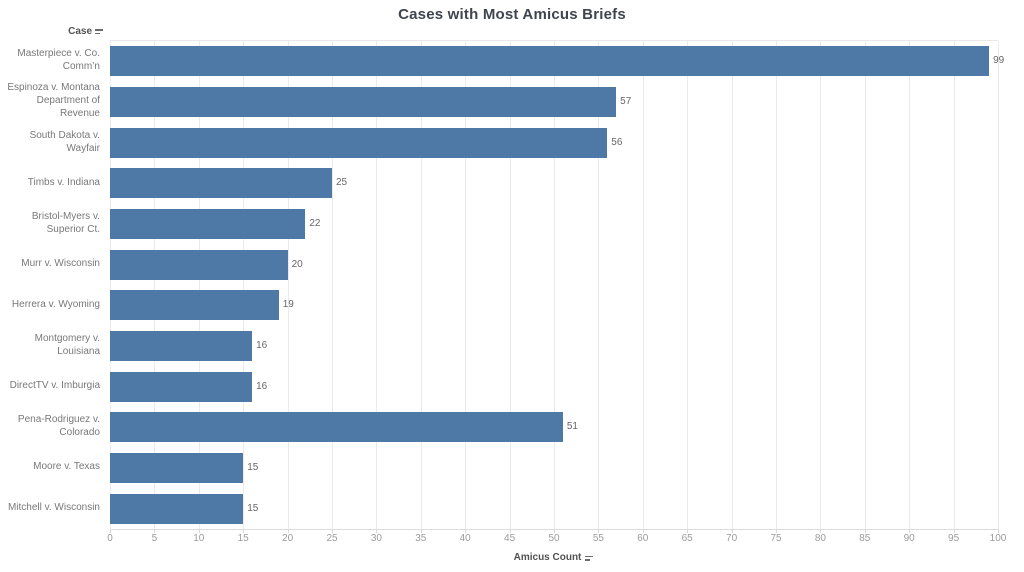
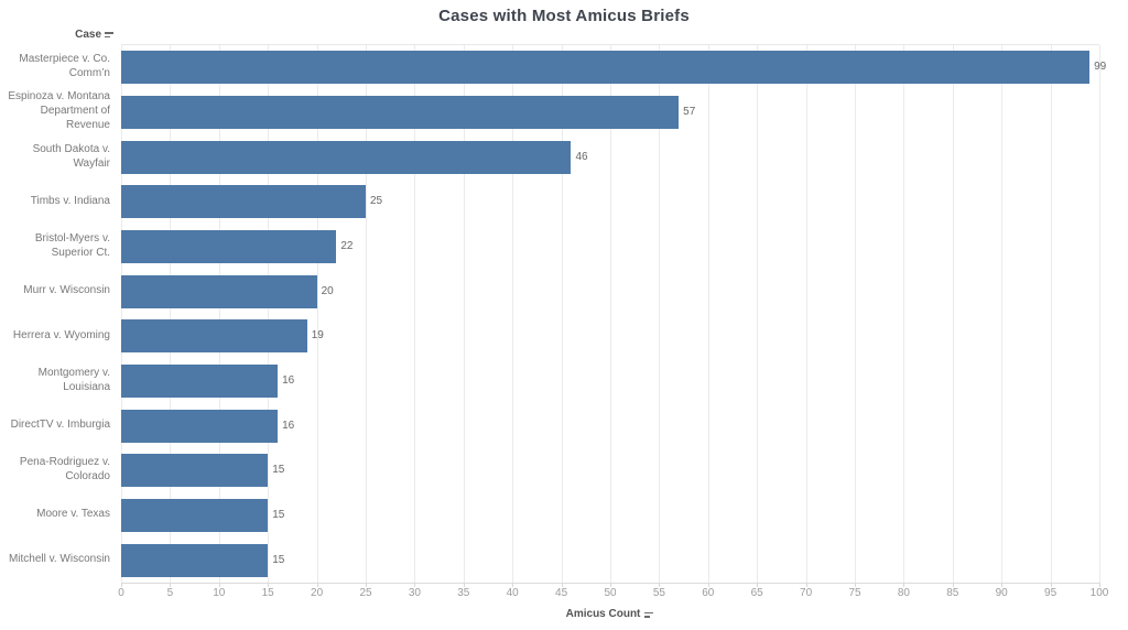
South Dakota v. Wayfair: 56 -> 46
Pena-Rodriguez v. Colorado: 51 -> 15
